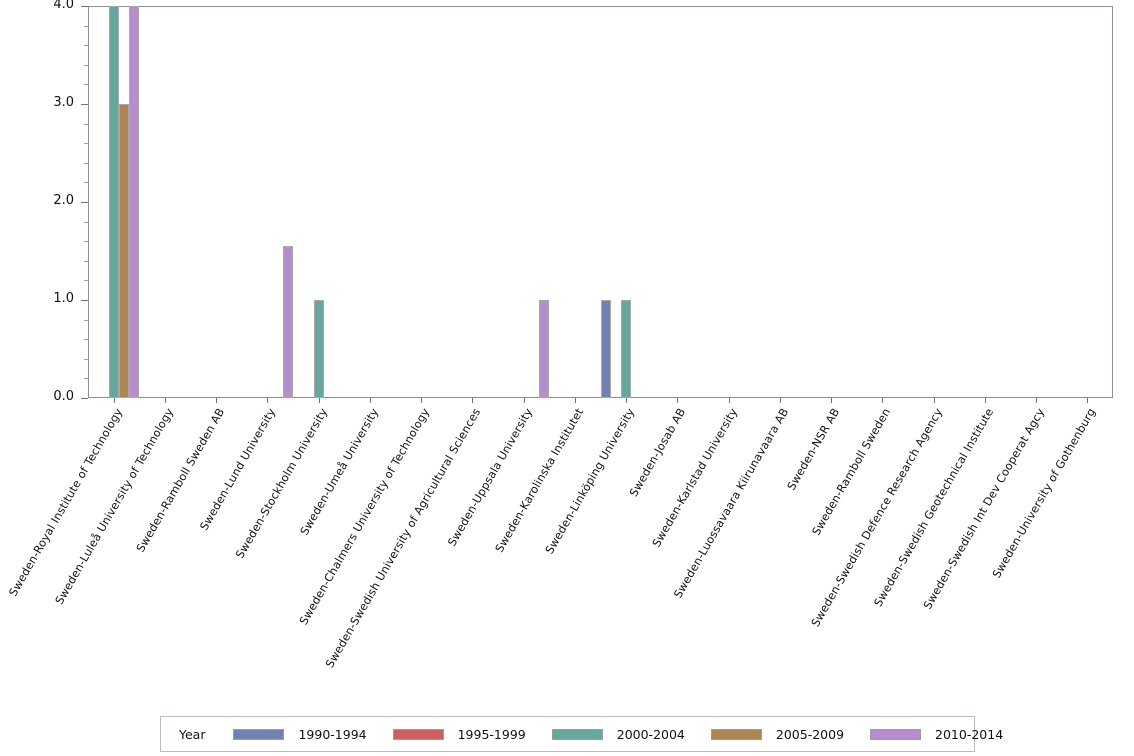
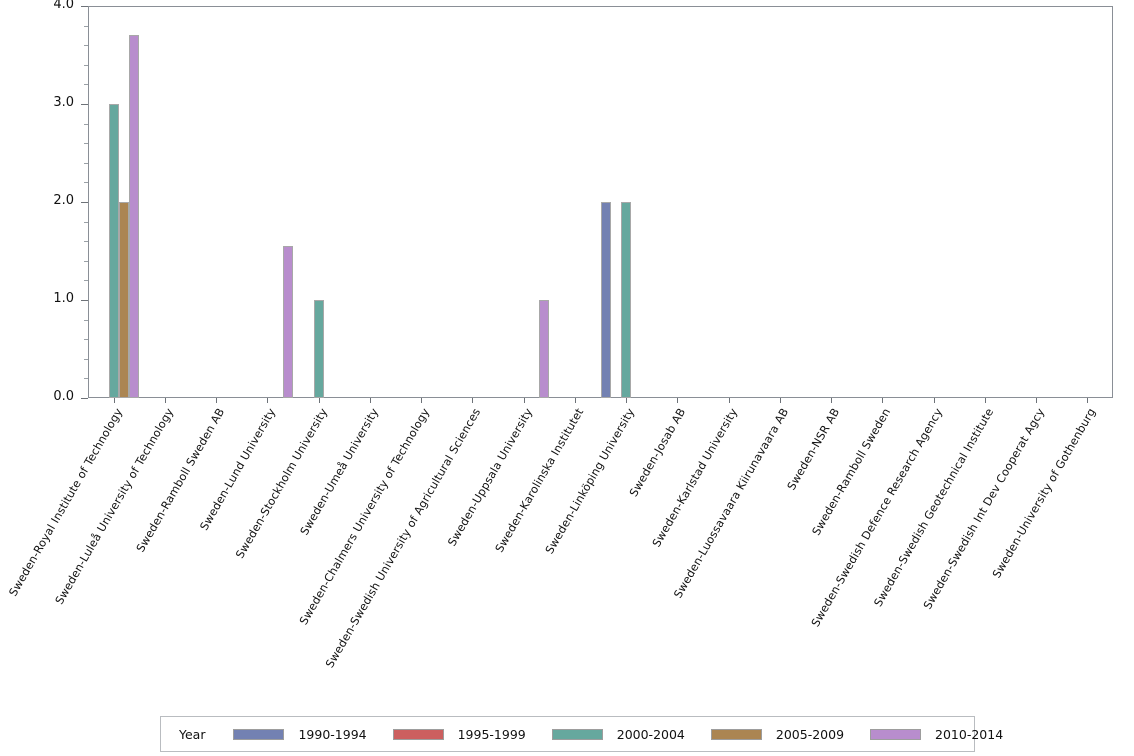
2000-2004/Sweden-Royal Institute of Technology: 4 -> 3
2005-2009/Sweden-Royal Institute of Technology: 3 -> 2
2010-2014/Sweden-Royal Institute of Technology: 4.0 -> 3.7
1990-1994/Sweden-Linköping University: 1 -> 2
2000-2004/Sweden-Linköping University: 1 -> 2
